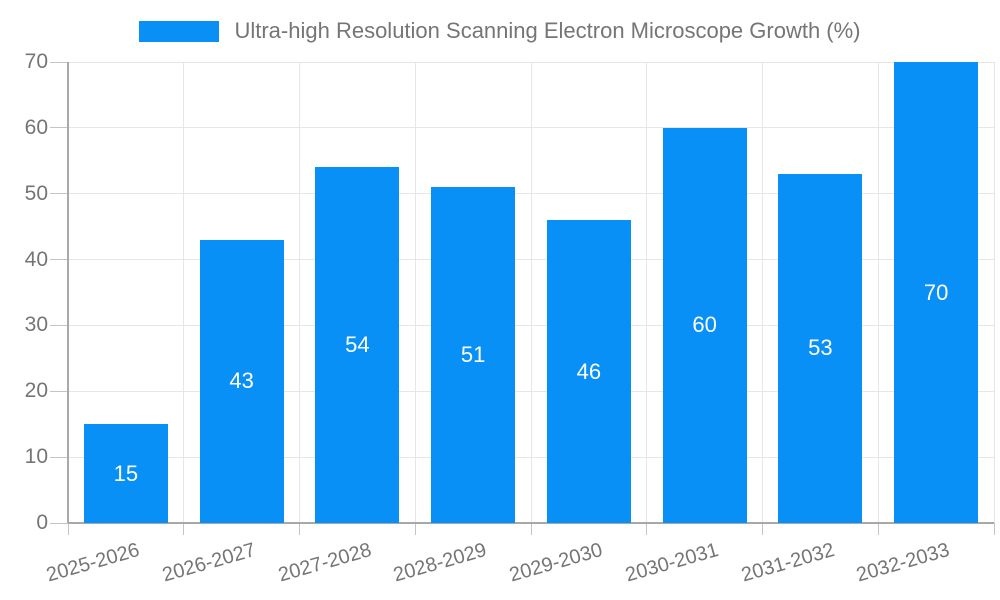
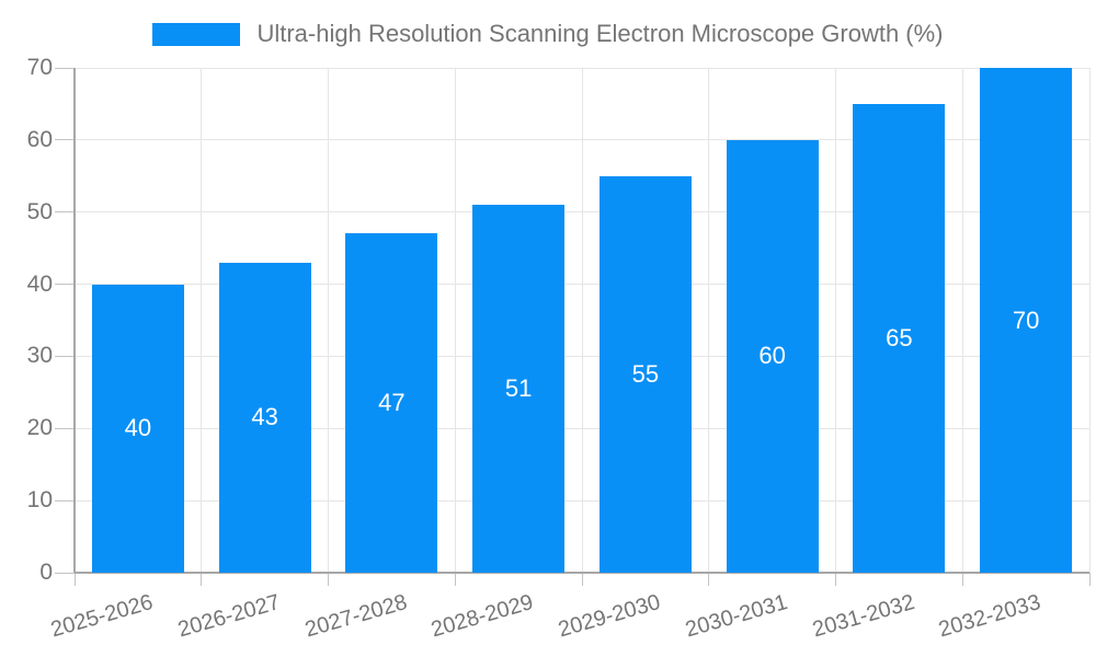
2025-2026: 15 -> 40
2027-2028: 54 -> 47
2029-2030: 46 -> 55
2031-2032: 53 -> 65
